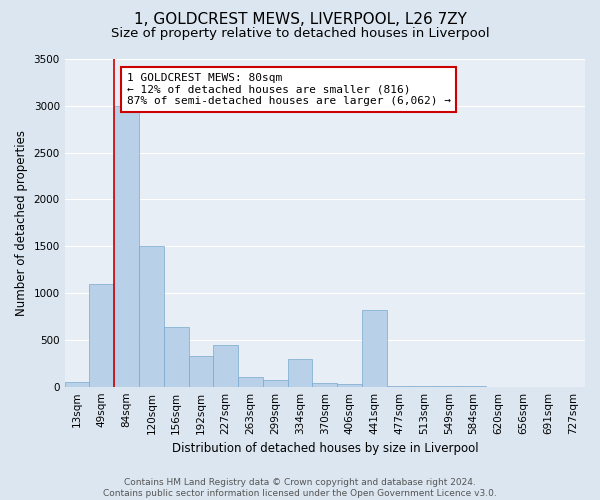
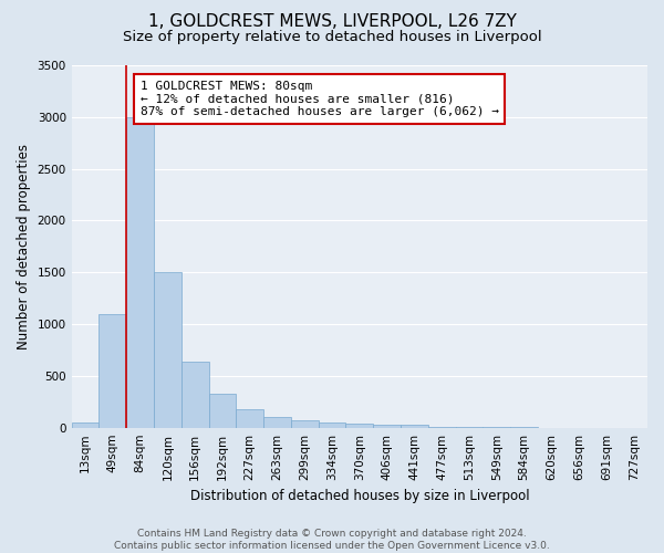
227sqm: 440 -> 180
334sqm: 300 -> 60
441sqm: 820 -> 20
